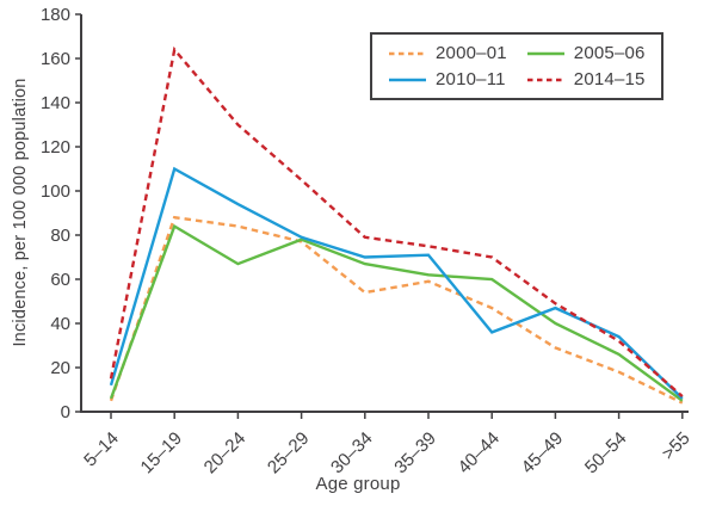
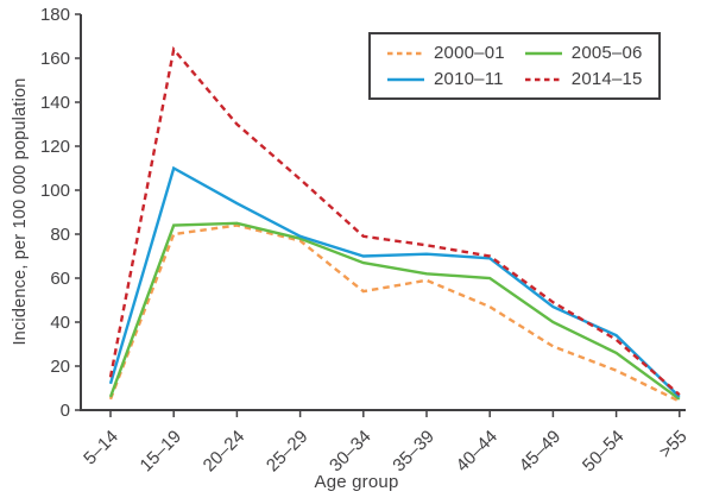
2000–01/15–19: 88 -> 80
2005–06/20–24: 67 -> 85
2010–11/40–44: 36 -> 69
